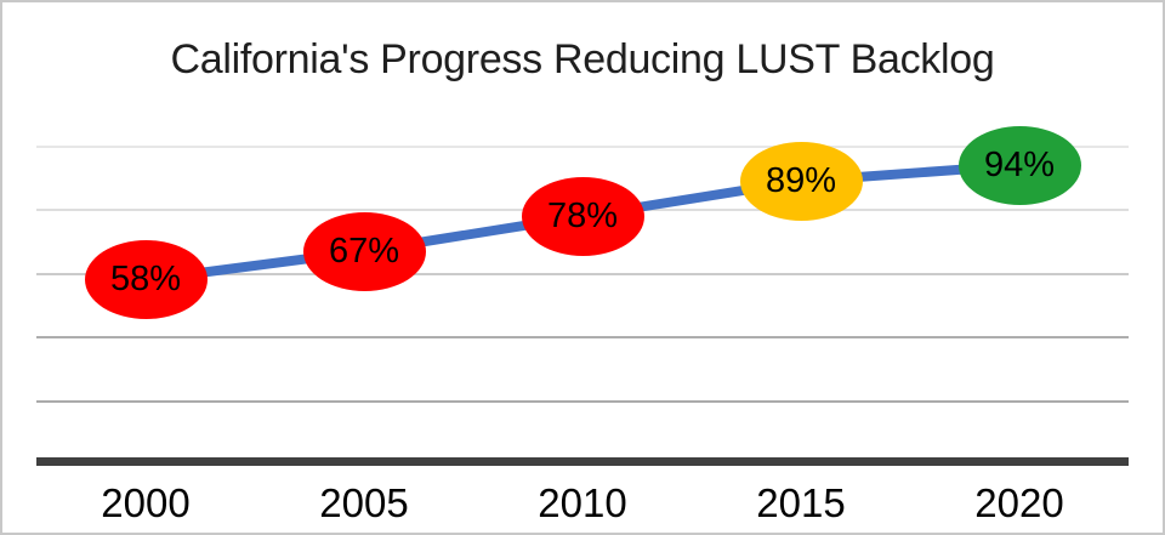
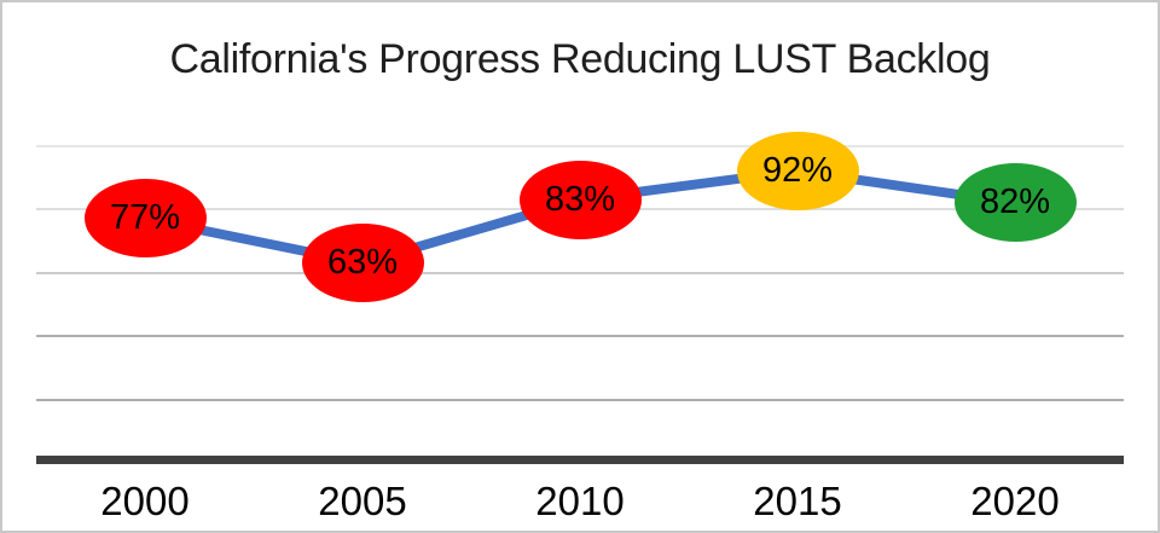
2000: 58% -> 77%
2005: 67% -> 63%
2010: 78% -> 83%
2015: 89% -> 92%
2020: 94% -> 82%
